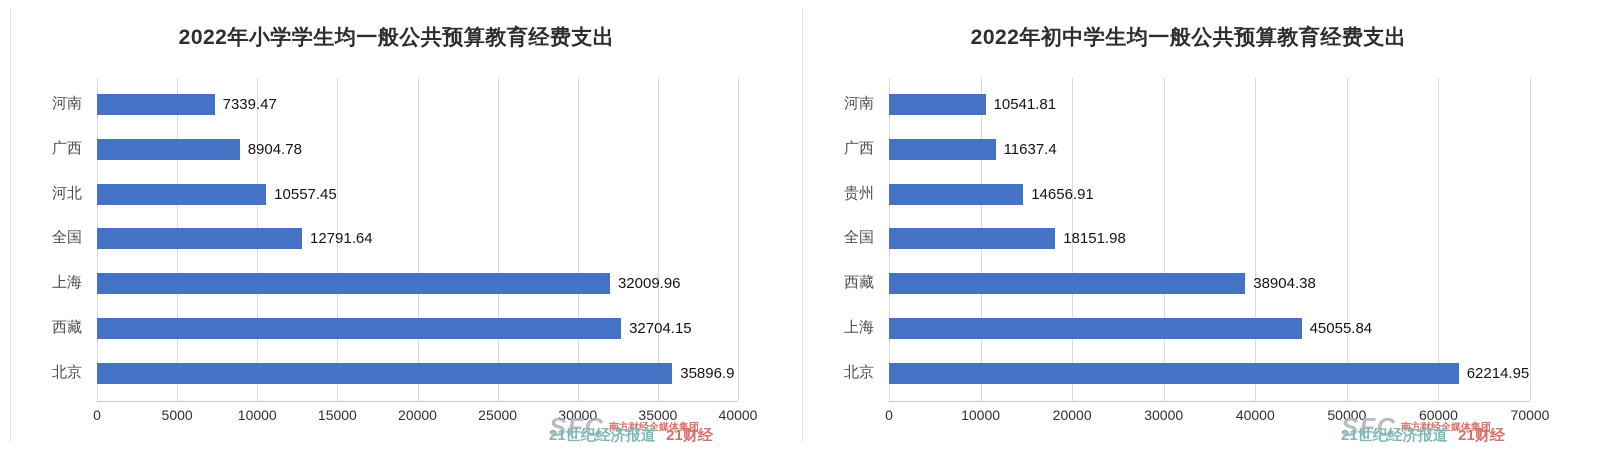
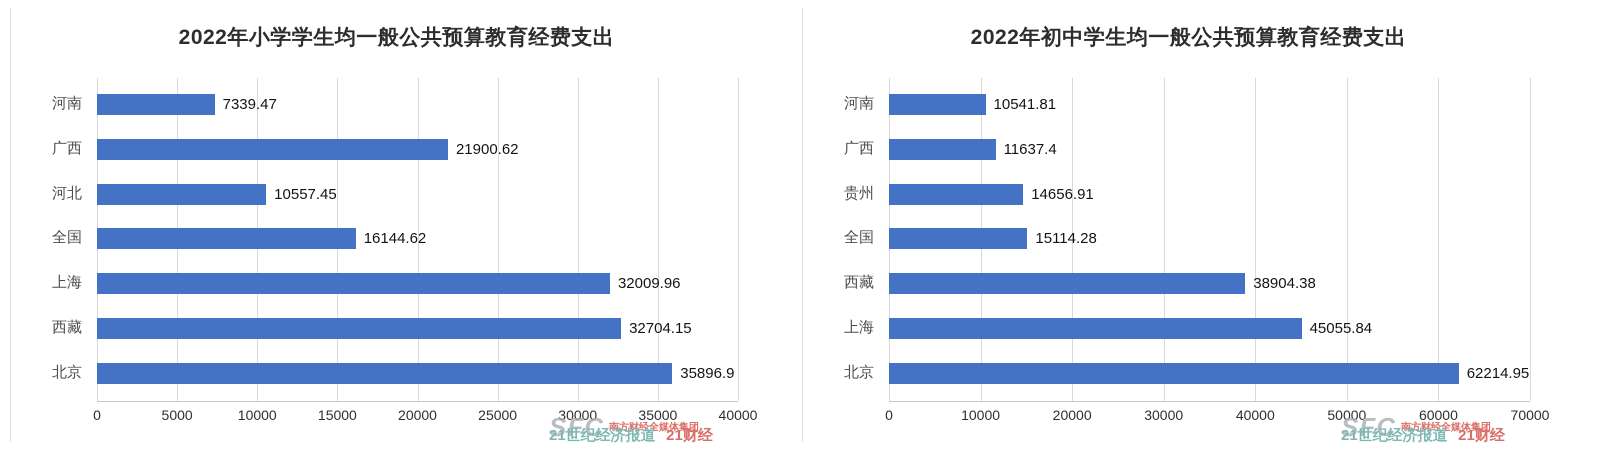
2022年小学学生均一般公共预算教育经费支出/广西: 8904.78 -> 21900.62
2022年小学学生均一般公共预算教育经费支出/全国: 12791.64 -> 16144.62
2022年初中学生均一般公共预算教育经费支出/全国: 18151.98 -> 15114.28
